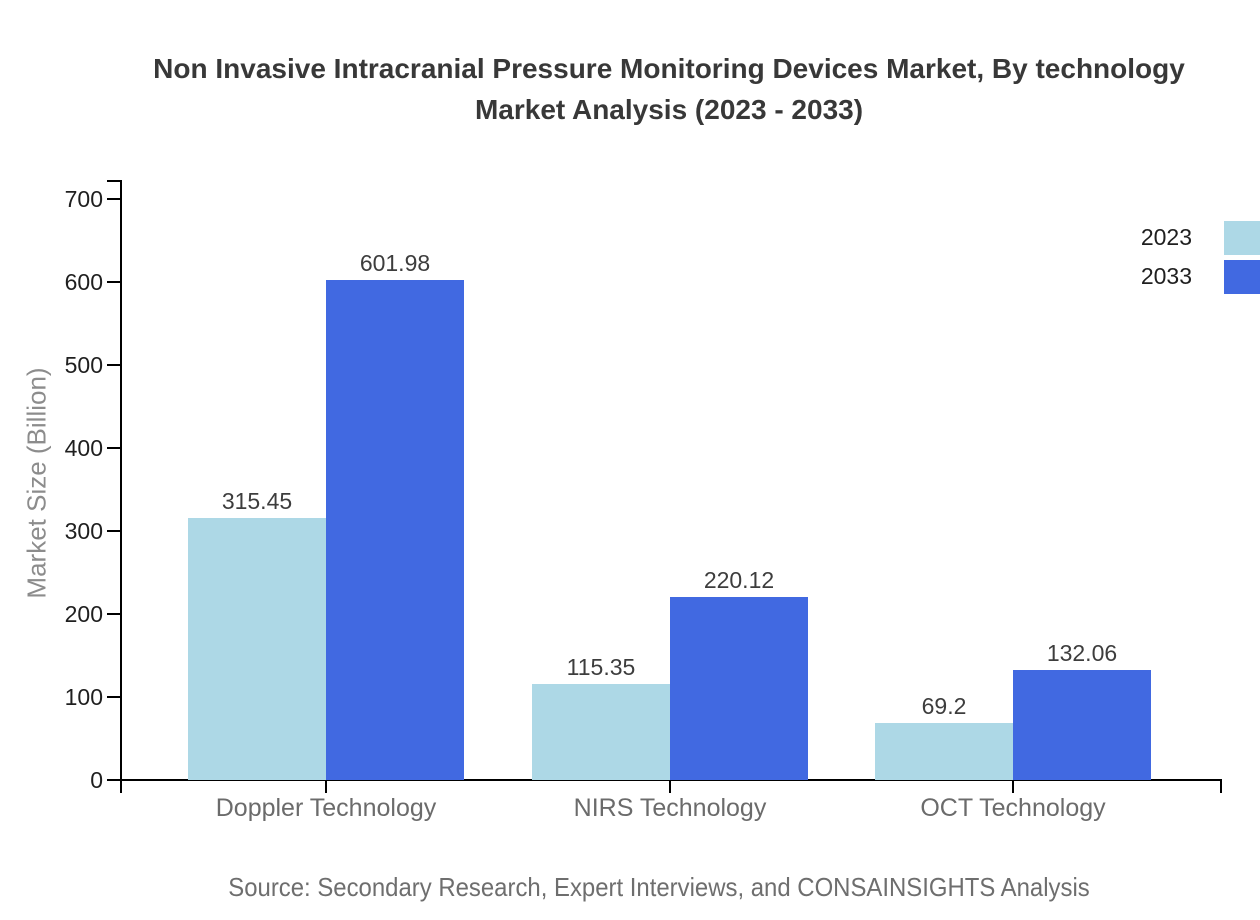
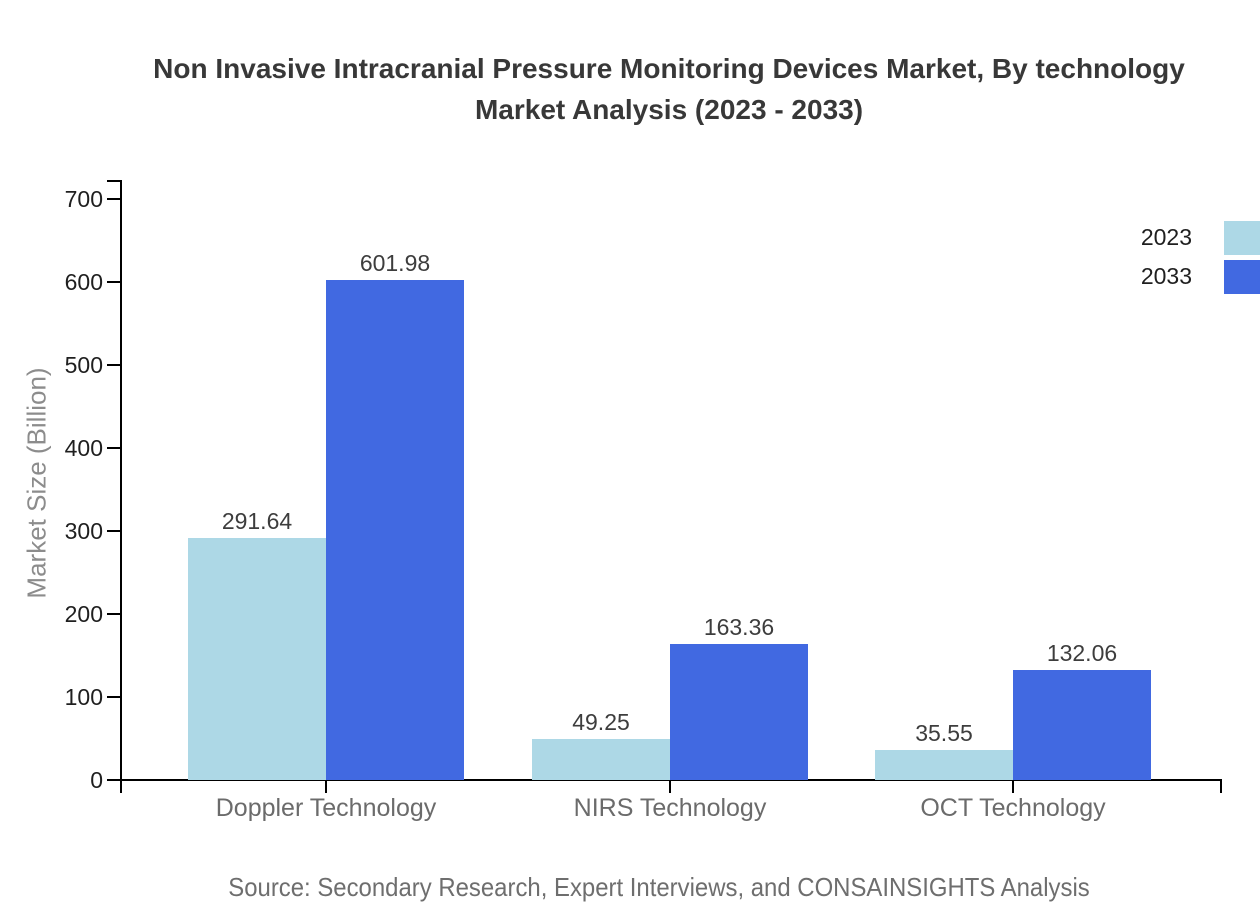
2023/Doppler Technology: 315.45 -> 291.64
2023/NIRS Technology: 115.35 -> 49.25
2033/NIRS Technology: 220.12 -> 163.36
2023/OCT Technology: 69.2 -> 35.55
